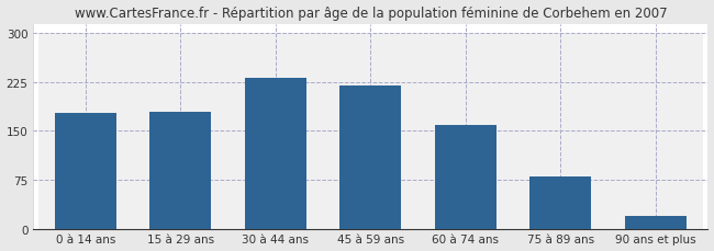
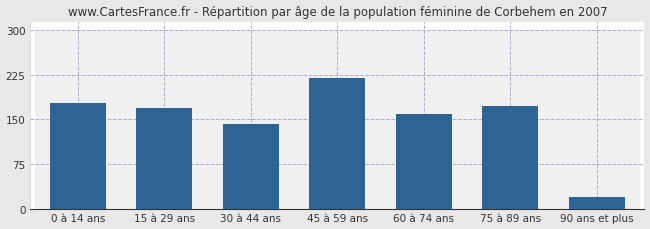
15 à 29 ans: 180 -> 170
30 à 44 ans: 232 -> 142
75 à 89 ans: 80 -> 172
